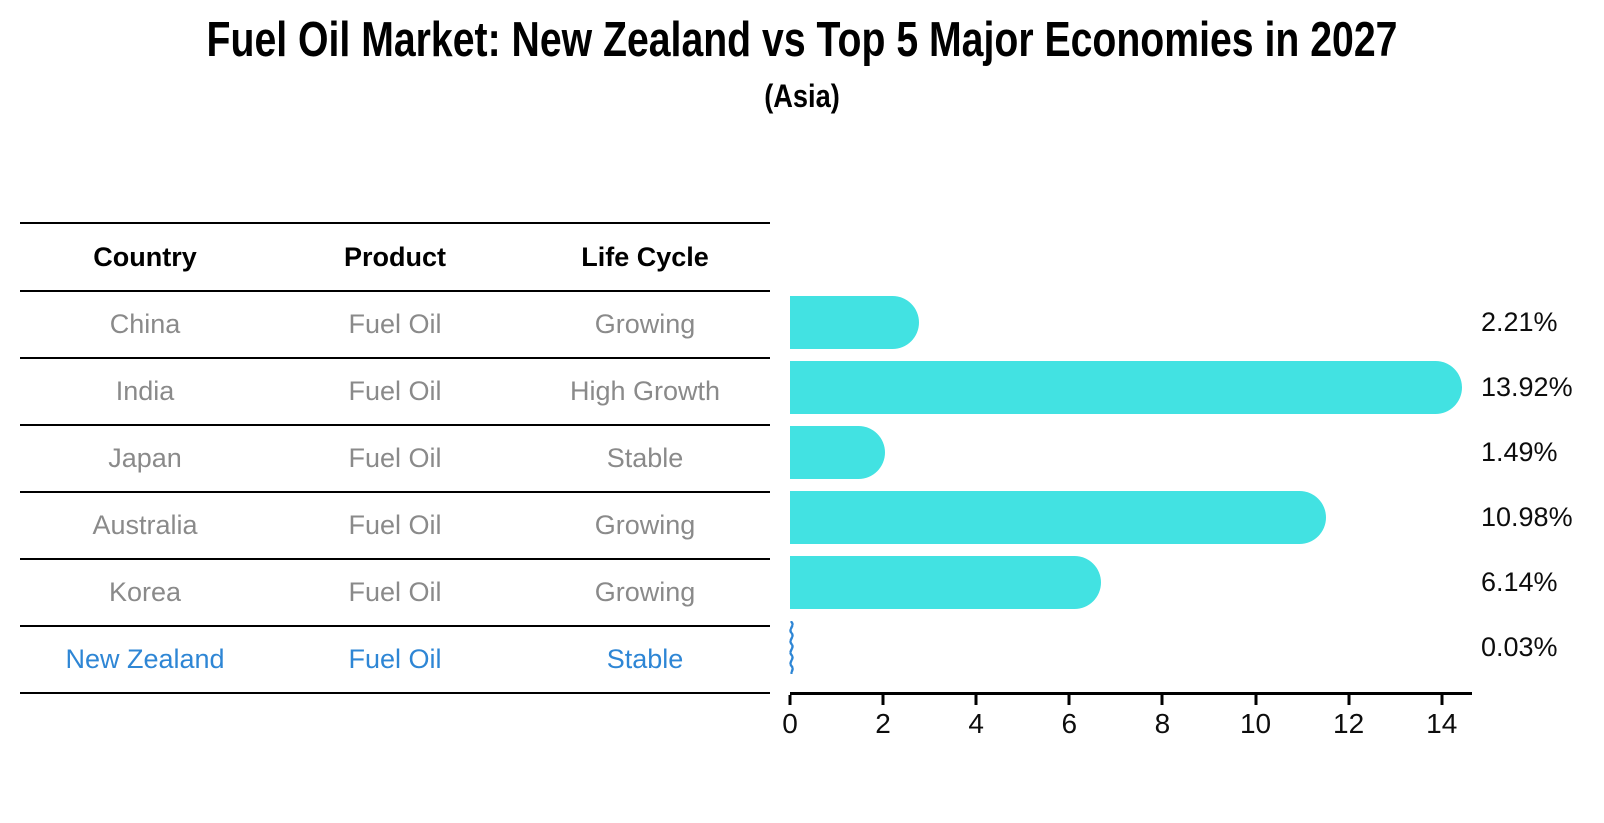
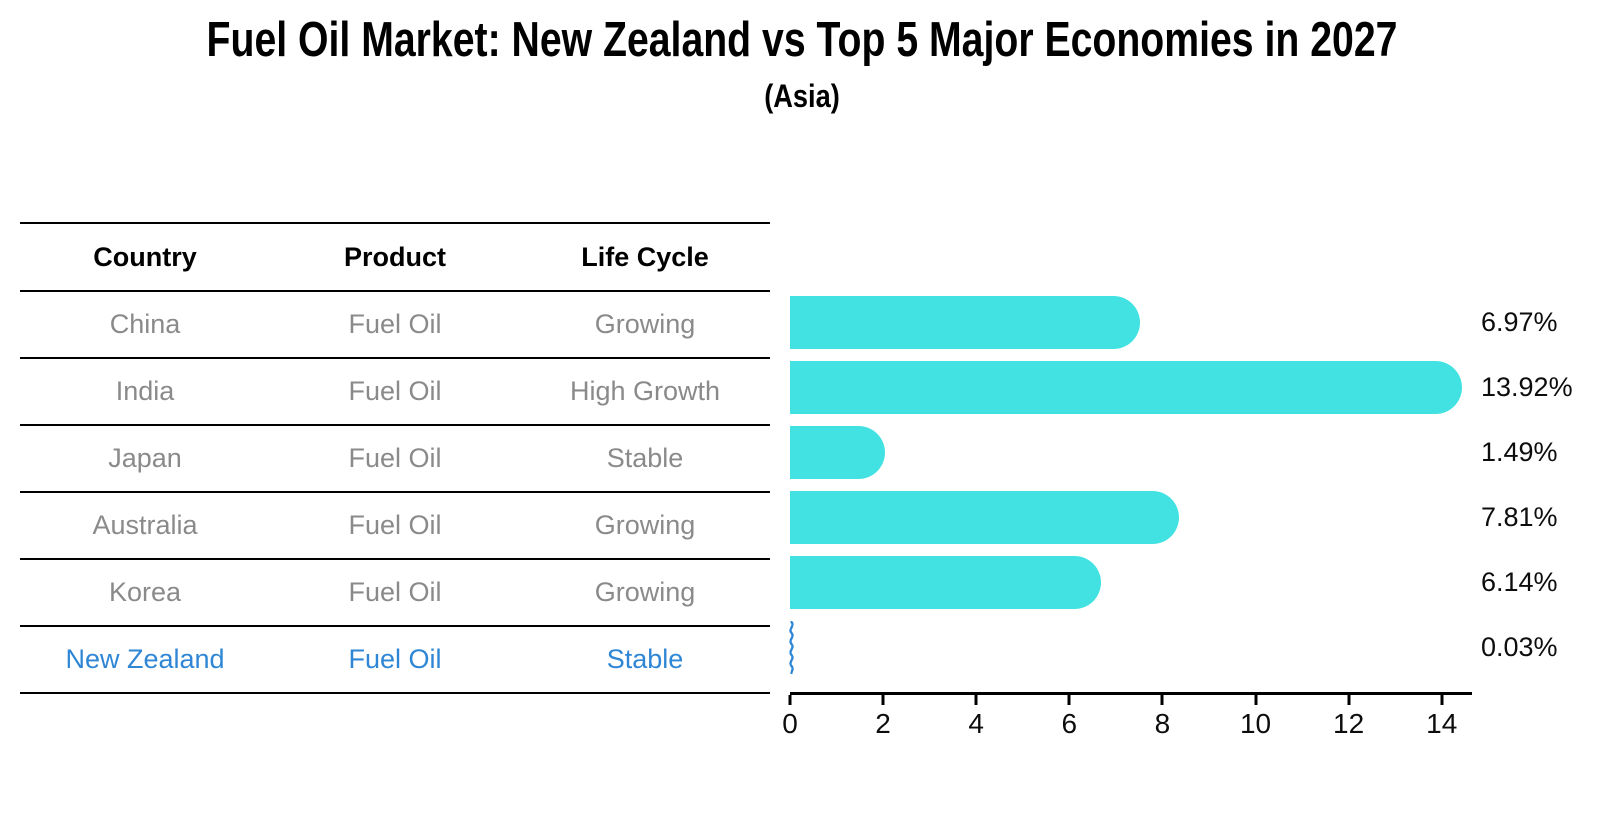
China: 2.21% -> 6.97%
Australia: 10.98% -> 7.81%
